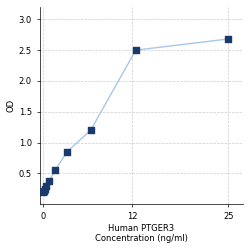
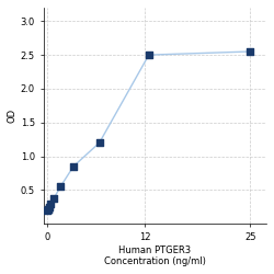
25: 2.68 -> 2.55
